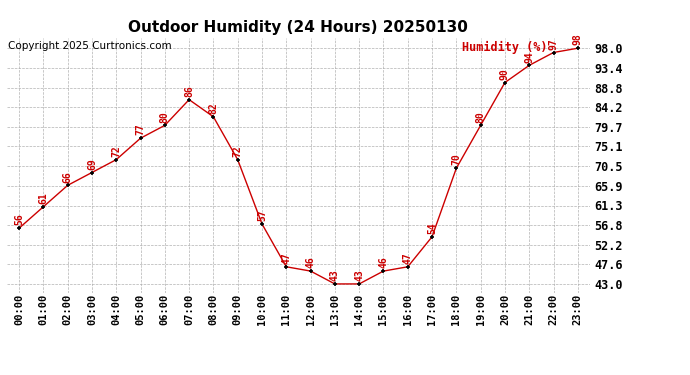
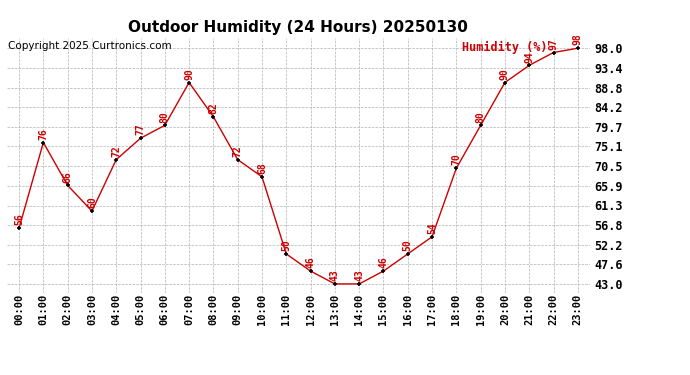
01:00: 61 -> 76
03:00: 69 -> 60
07:00: 86 -> 90
10:00: 57 -> 68
11:00: 47 -> 50
16:00: 47 -> 50
